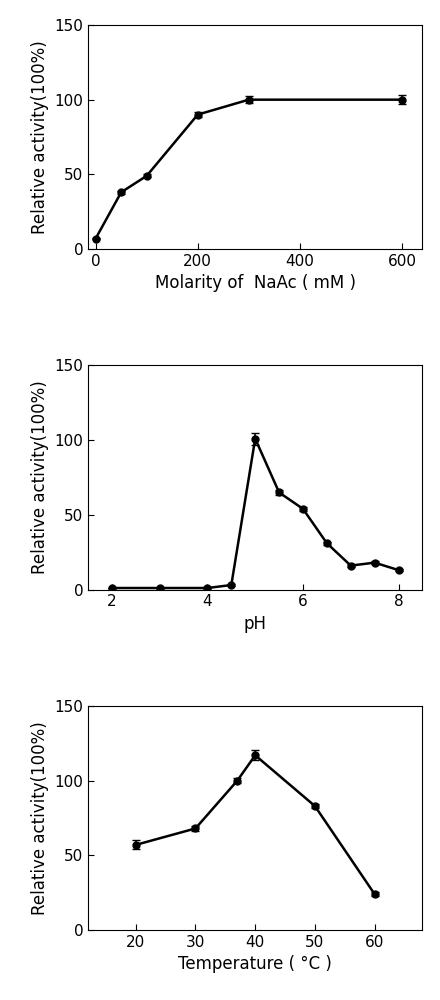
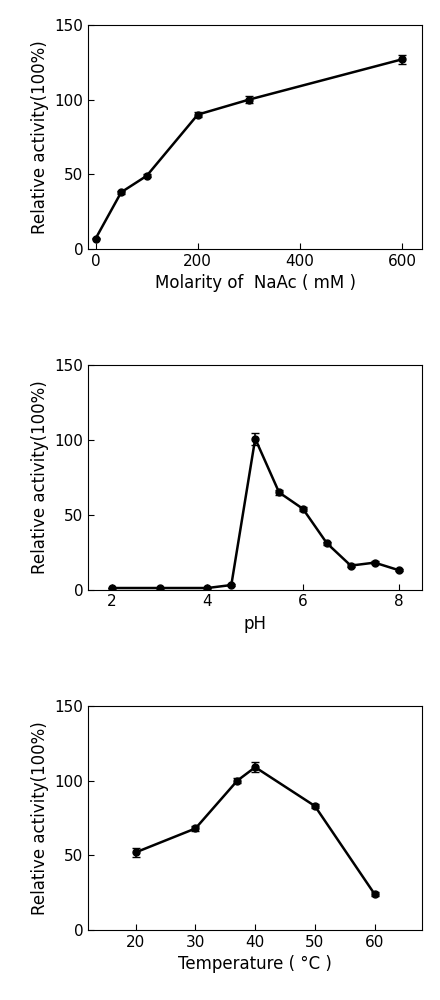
600: 100 -> 127
20: 57 -> 52
40: 117 -> 109
